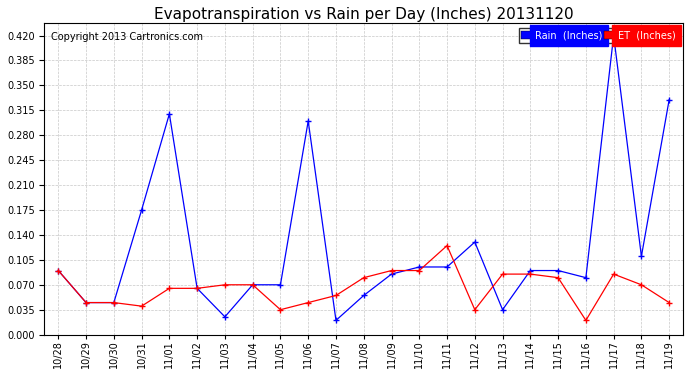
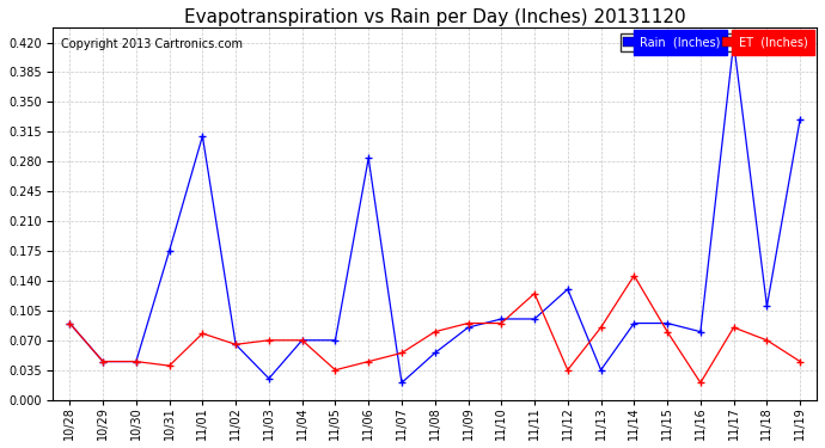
ET (Inches)/11/01: 0.065 -> 0.078
Rain (Inches)/11/06: 0.300 -> 0.284
ET (Inches)/11/14: 0.085 -> 0.146
